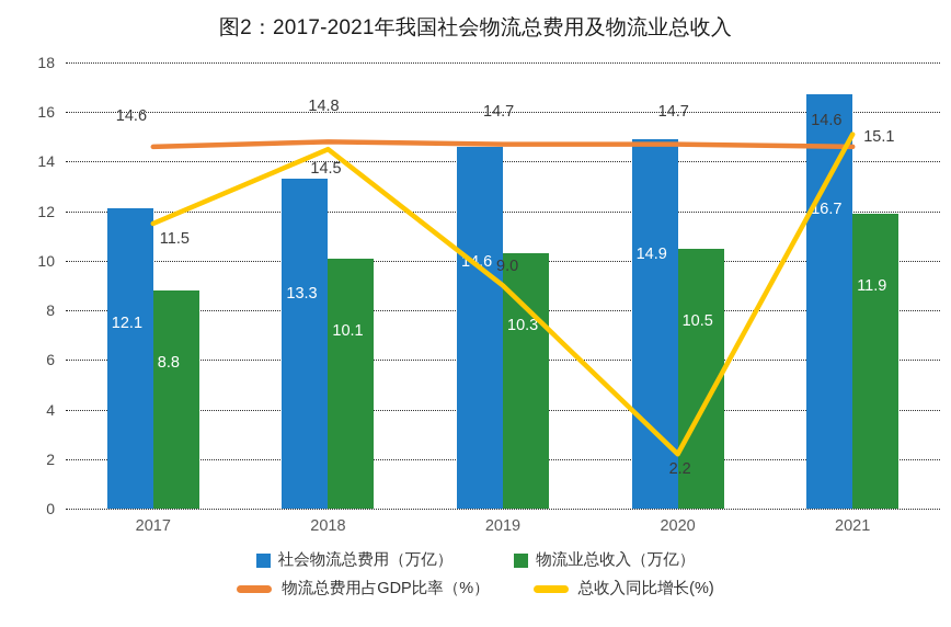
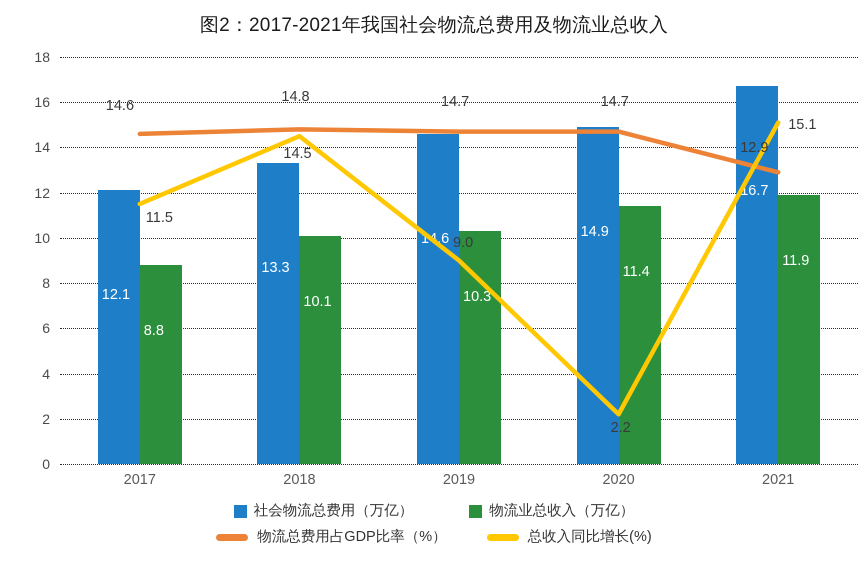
物流业总收入（万亿）/2020: 10.5 -> 11.4
物流总费用占GDP比率（%）/2021: 14.6 -> 12.9
